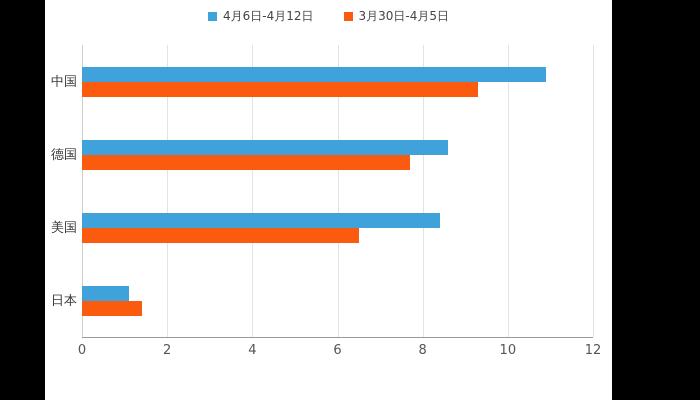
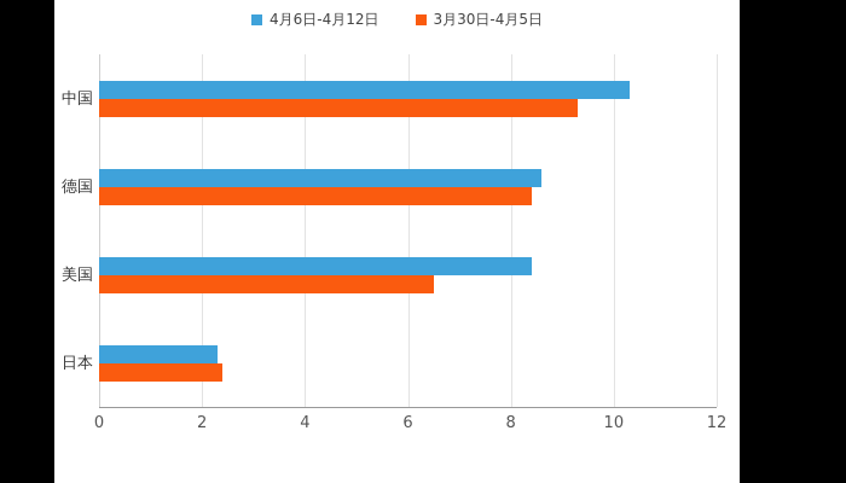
4月6日-4月12日/中国: 10.9 -> 10.3
3月30日-4月5日/德国: 7.7 -> 8.4
4月6日-4月12日/日本: 1.1 -> 2.3
3月30日-4月5日/日本: 1.4 -> 2.4
